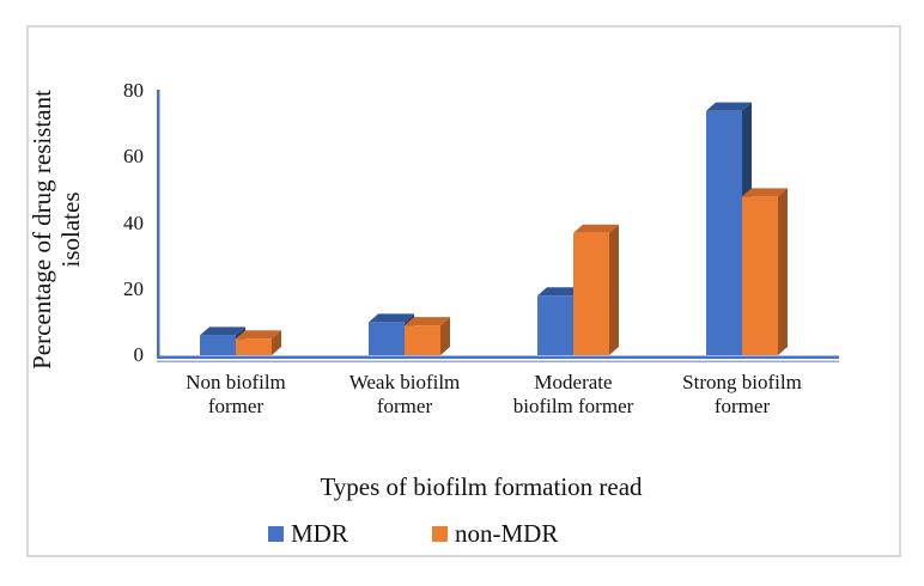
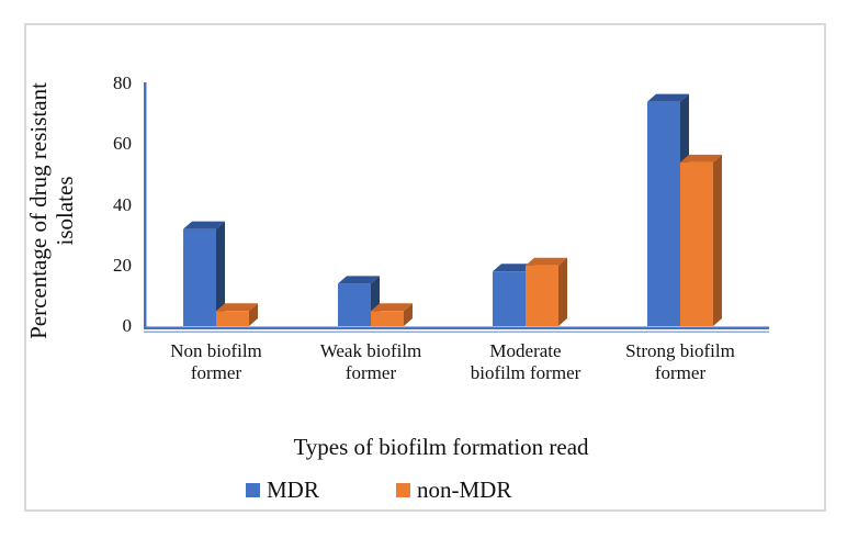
MDR/Non biofilm former: 6 -> 32
MDR/Weak biofilm former: 10 -> 14
non-MDR/Weak biofilm former: 9 -> 5
non-MDR/Moderate biofilm former: 37 -> 20
non-MDR/Strong biofilm former: 48 -> 54
